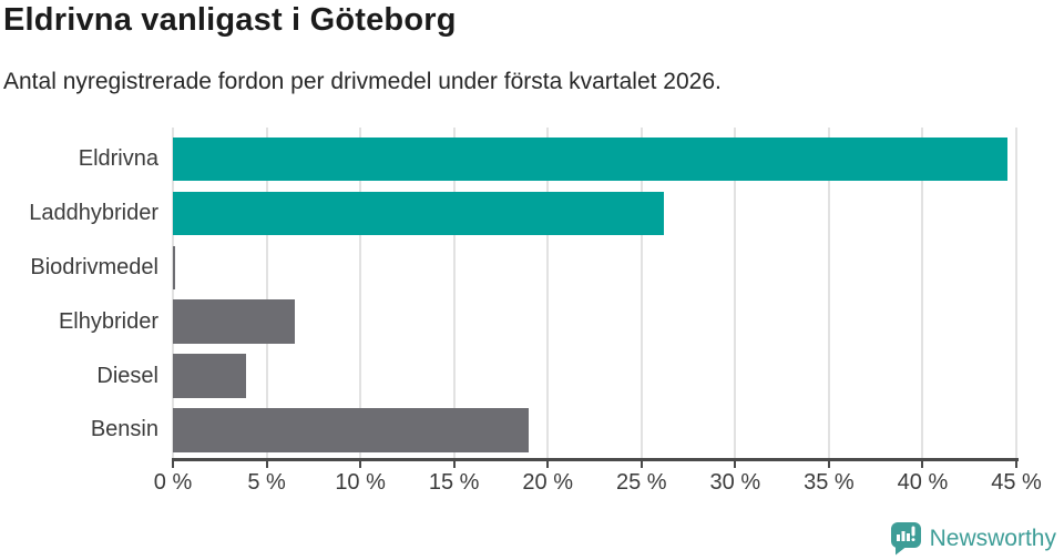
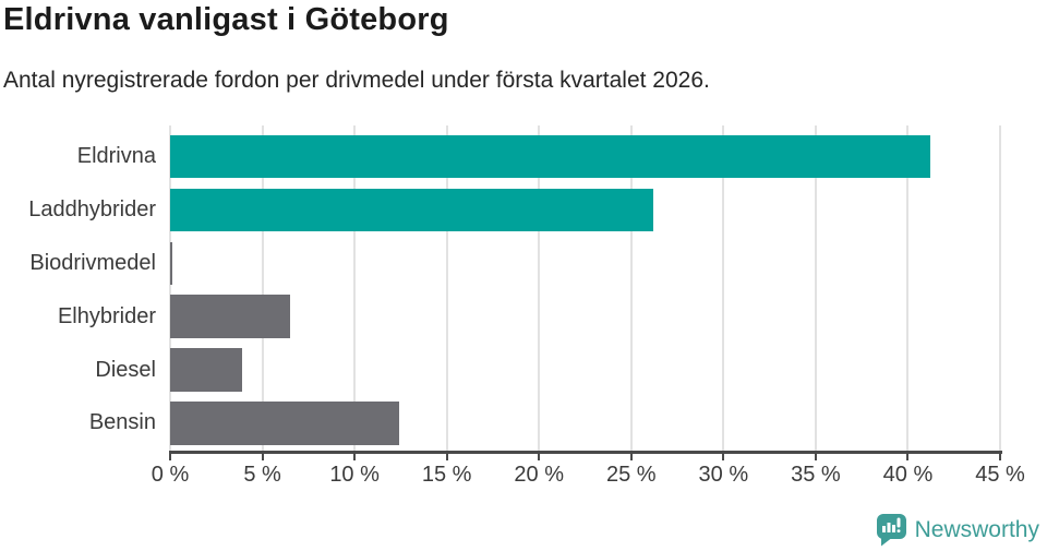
Eldrivna: 44.5% -> 41.2%
Bensin: 19.0% -> 12.4%
